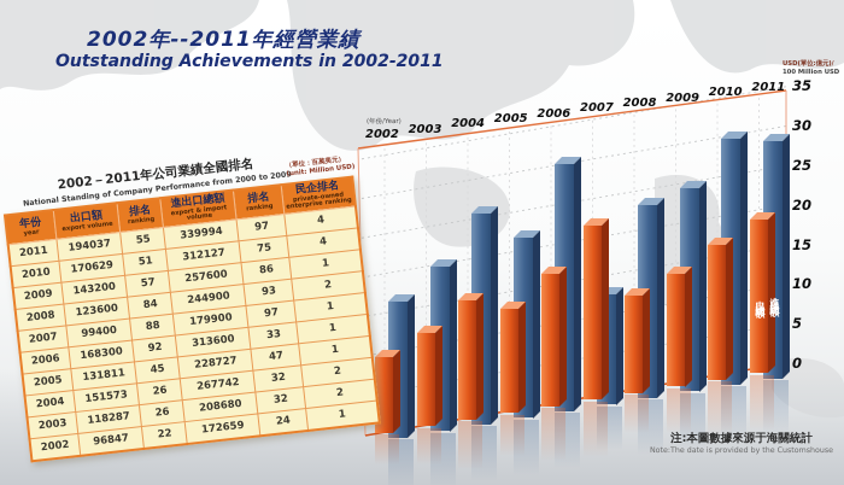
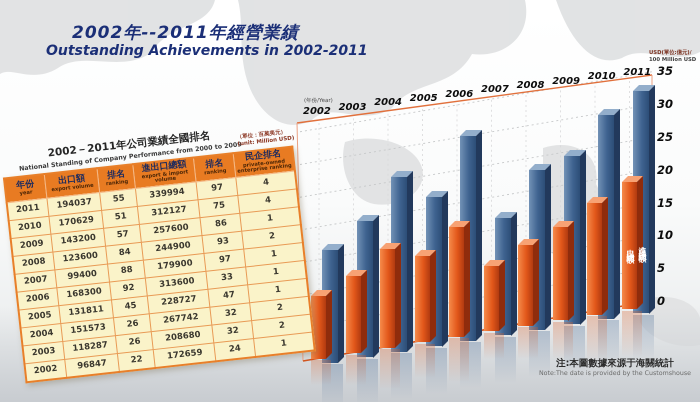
出口總額/2007: 22 -> 10
進出口總額/2007: 14 -> 18
進出口總額/2011: 30 -> 34
